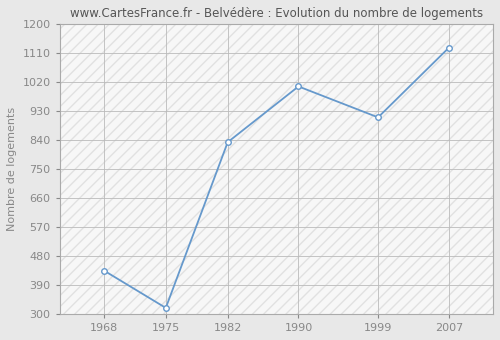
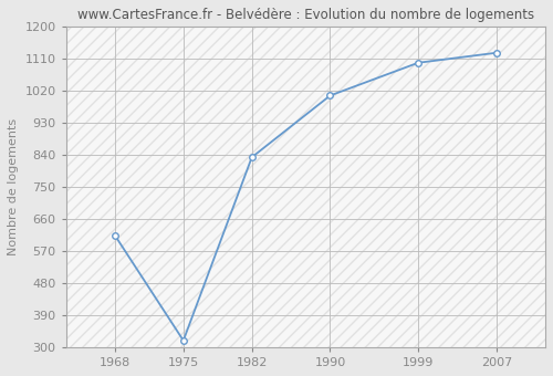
1968: 435 -> 614
1999: 910 -> 1098
